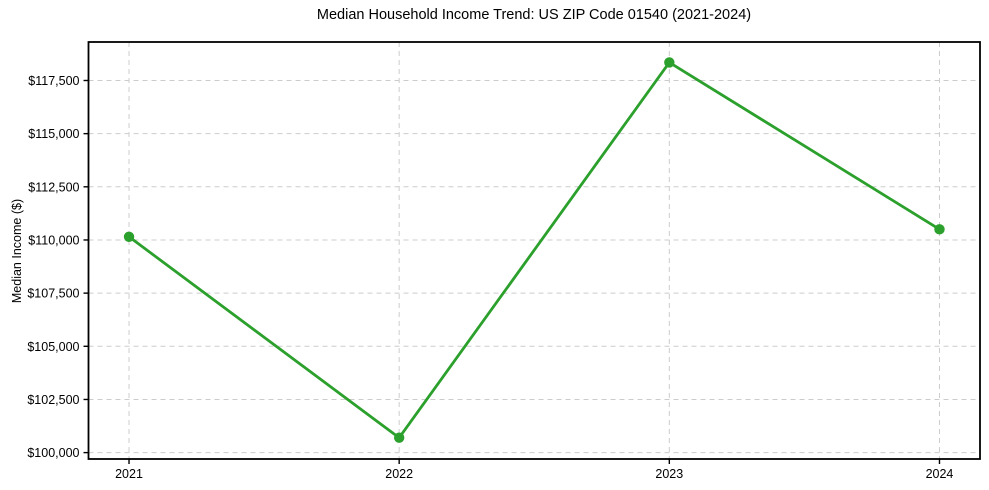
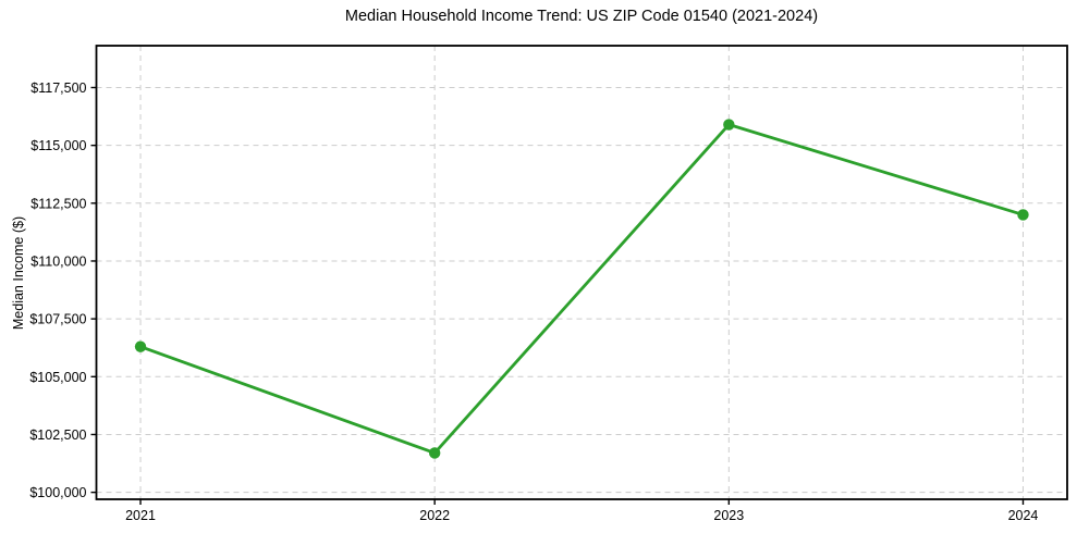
2021: $110200 -> $106300
2022: $100700 -> $101700
2023: $118400 -> $115900
2024: $110500 -> $112000
